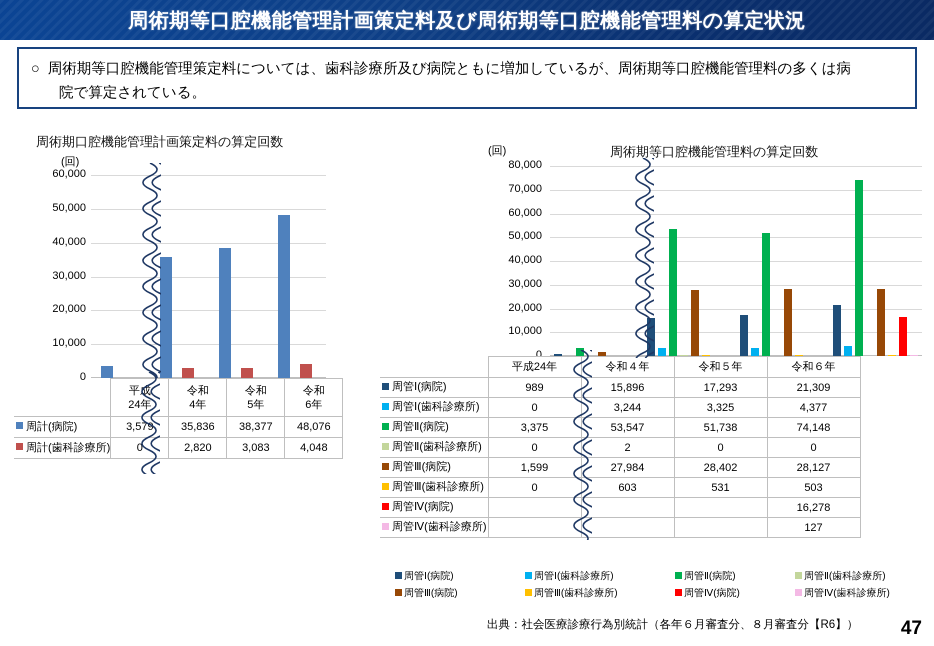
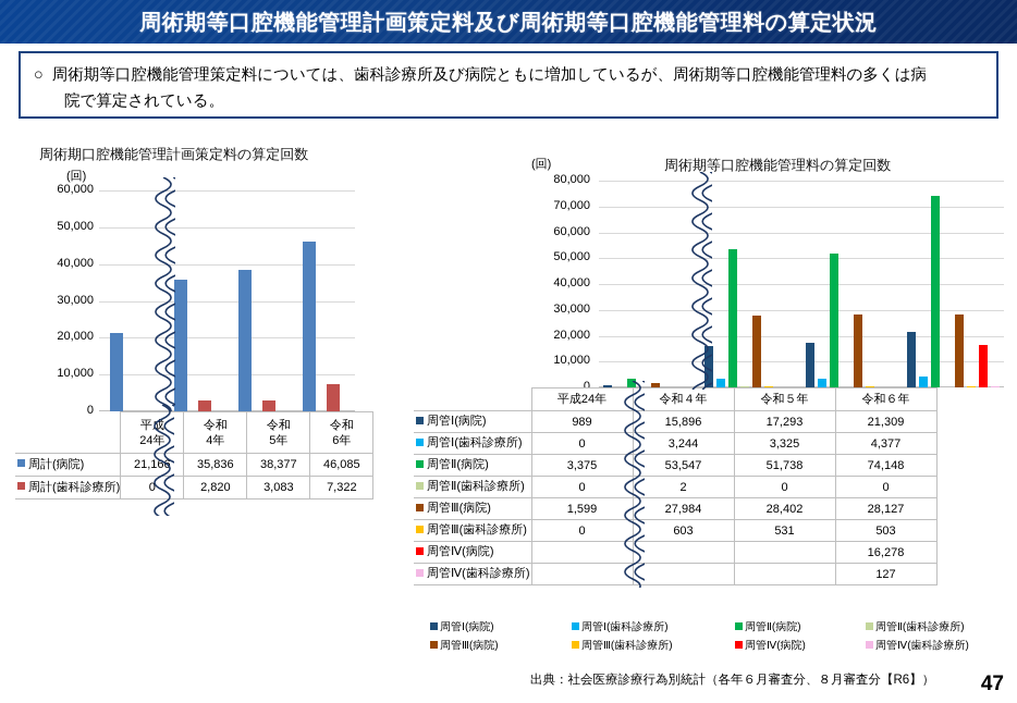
周術期口腔機能管理計画策定料の算定回数/周計(病院)/平成 24年: 3,579 -> 21,166
周術期口腔機能管理計画策定料の算定回数/周計(病院)/令和 6年: 48,076 -> 46,085
周術期口腔機能管理計画策定料の算定回数/周計(歯科診療所)/令和 6年: 4,048 -> 7,322
